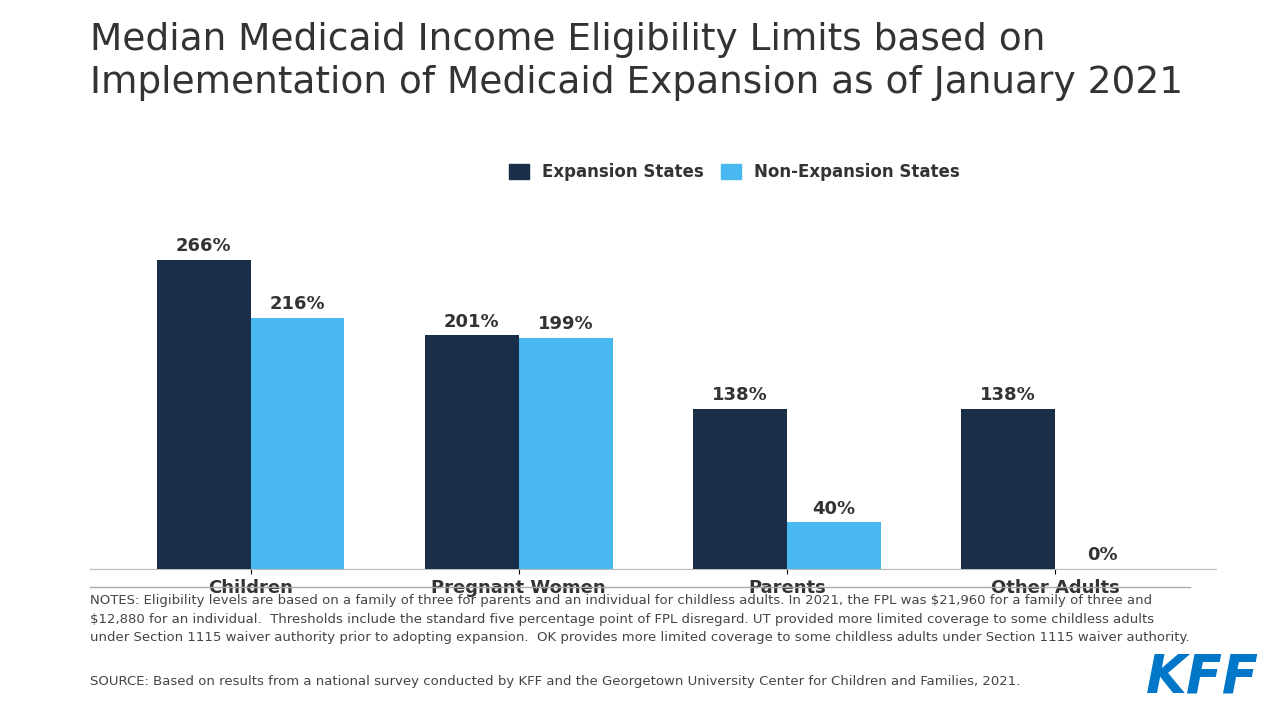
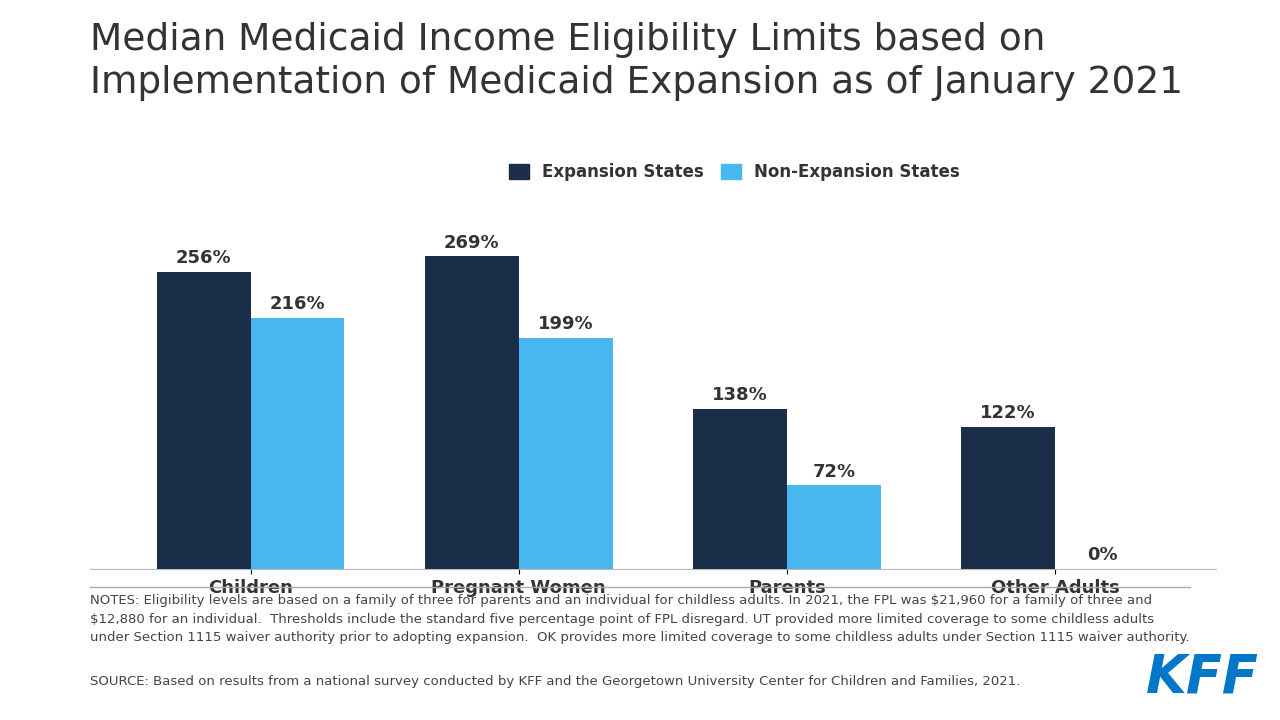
Expansion States/Children: 266% -> 256%
Expansion States/Pregnant Women: 201% -> 269%
Non-Expansion States/Parents: 40% -> 72%
Expansion States/Other Adults: 138% -> 122%
